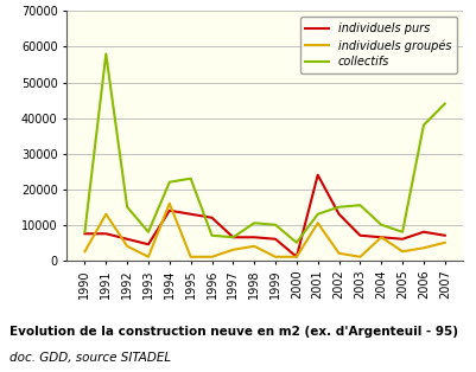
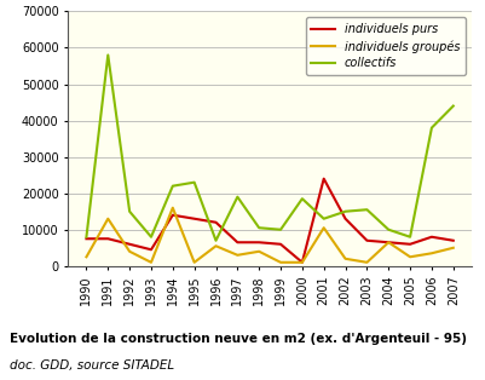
individuels groupés/1996: 1000 -> 5500
collectifs/1997: 6500 -> 19000
collectifs/2000: 5000 -> 18500
